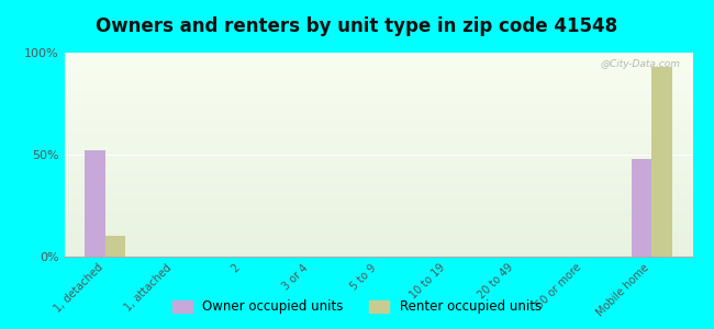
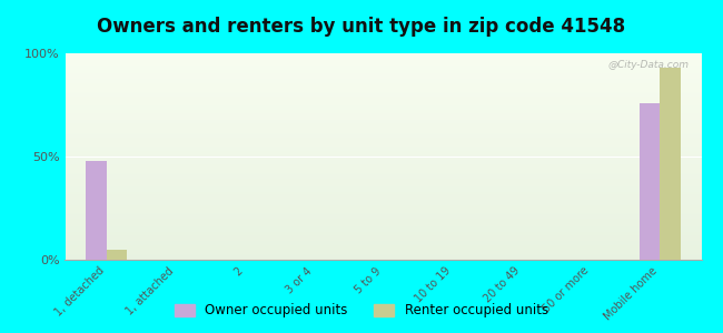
Owner occupied units/1, detached: 52% -> 48%
Renter occupied units/1, detached: 10% -> 5%
Owner occupied units/Mobile home: 48% -> 76%
